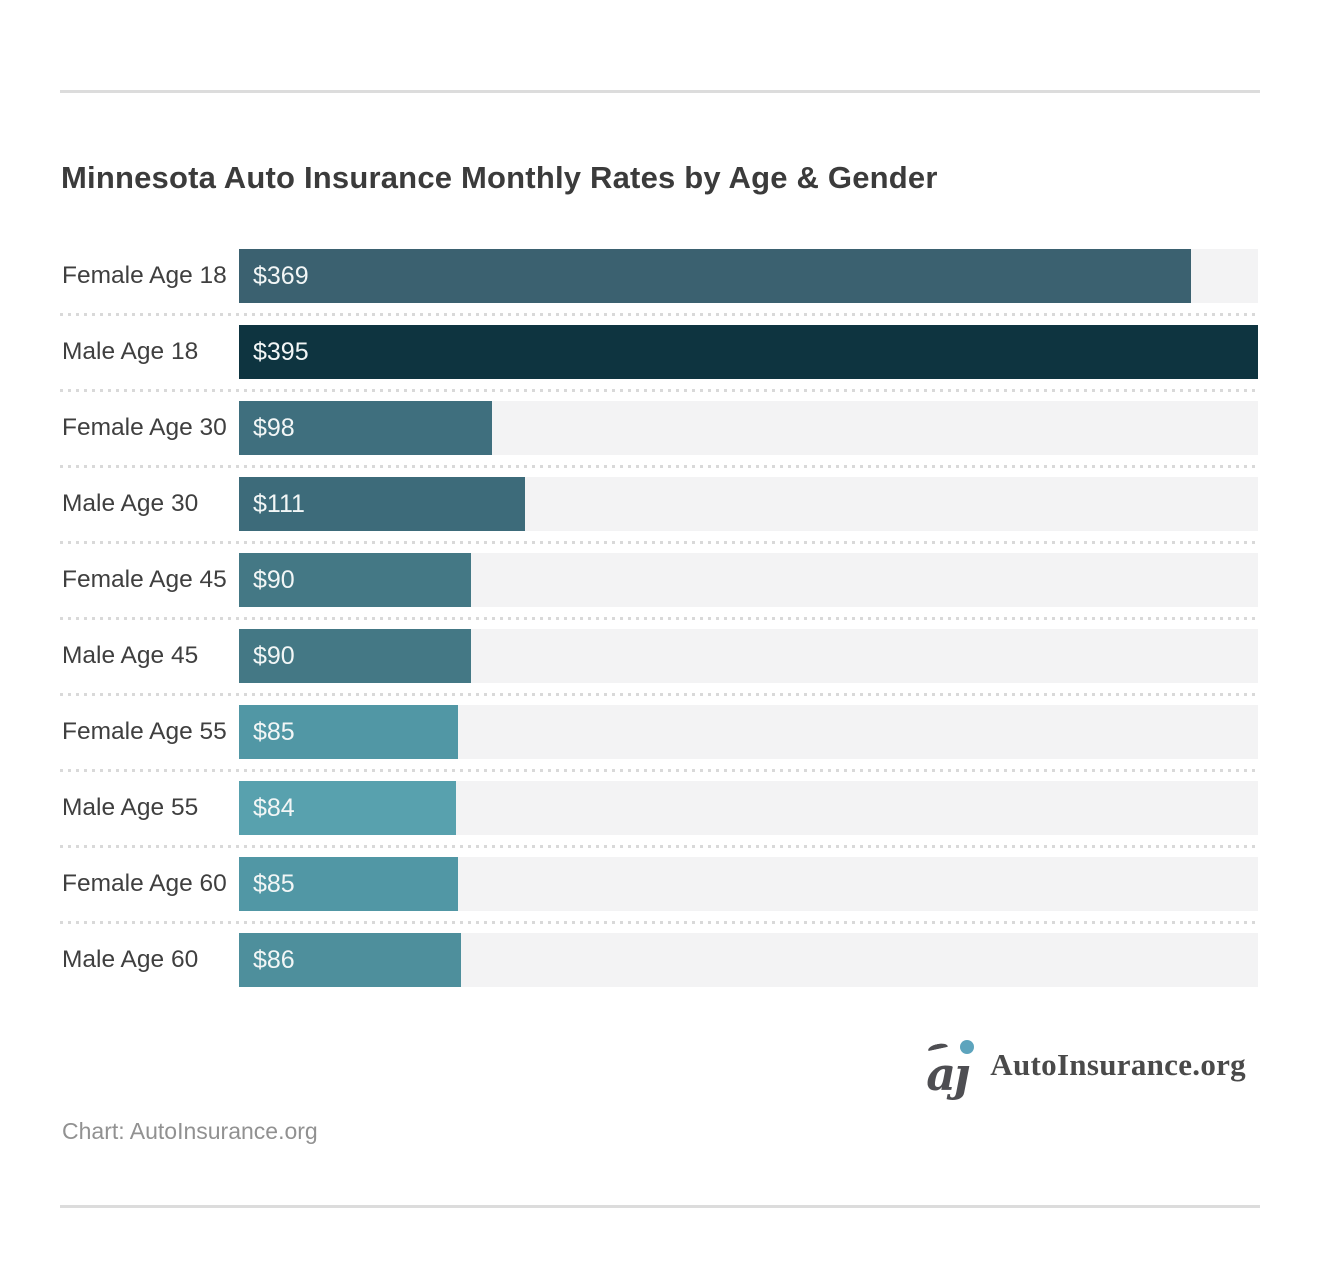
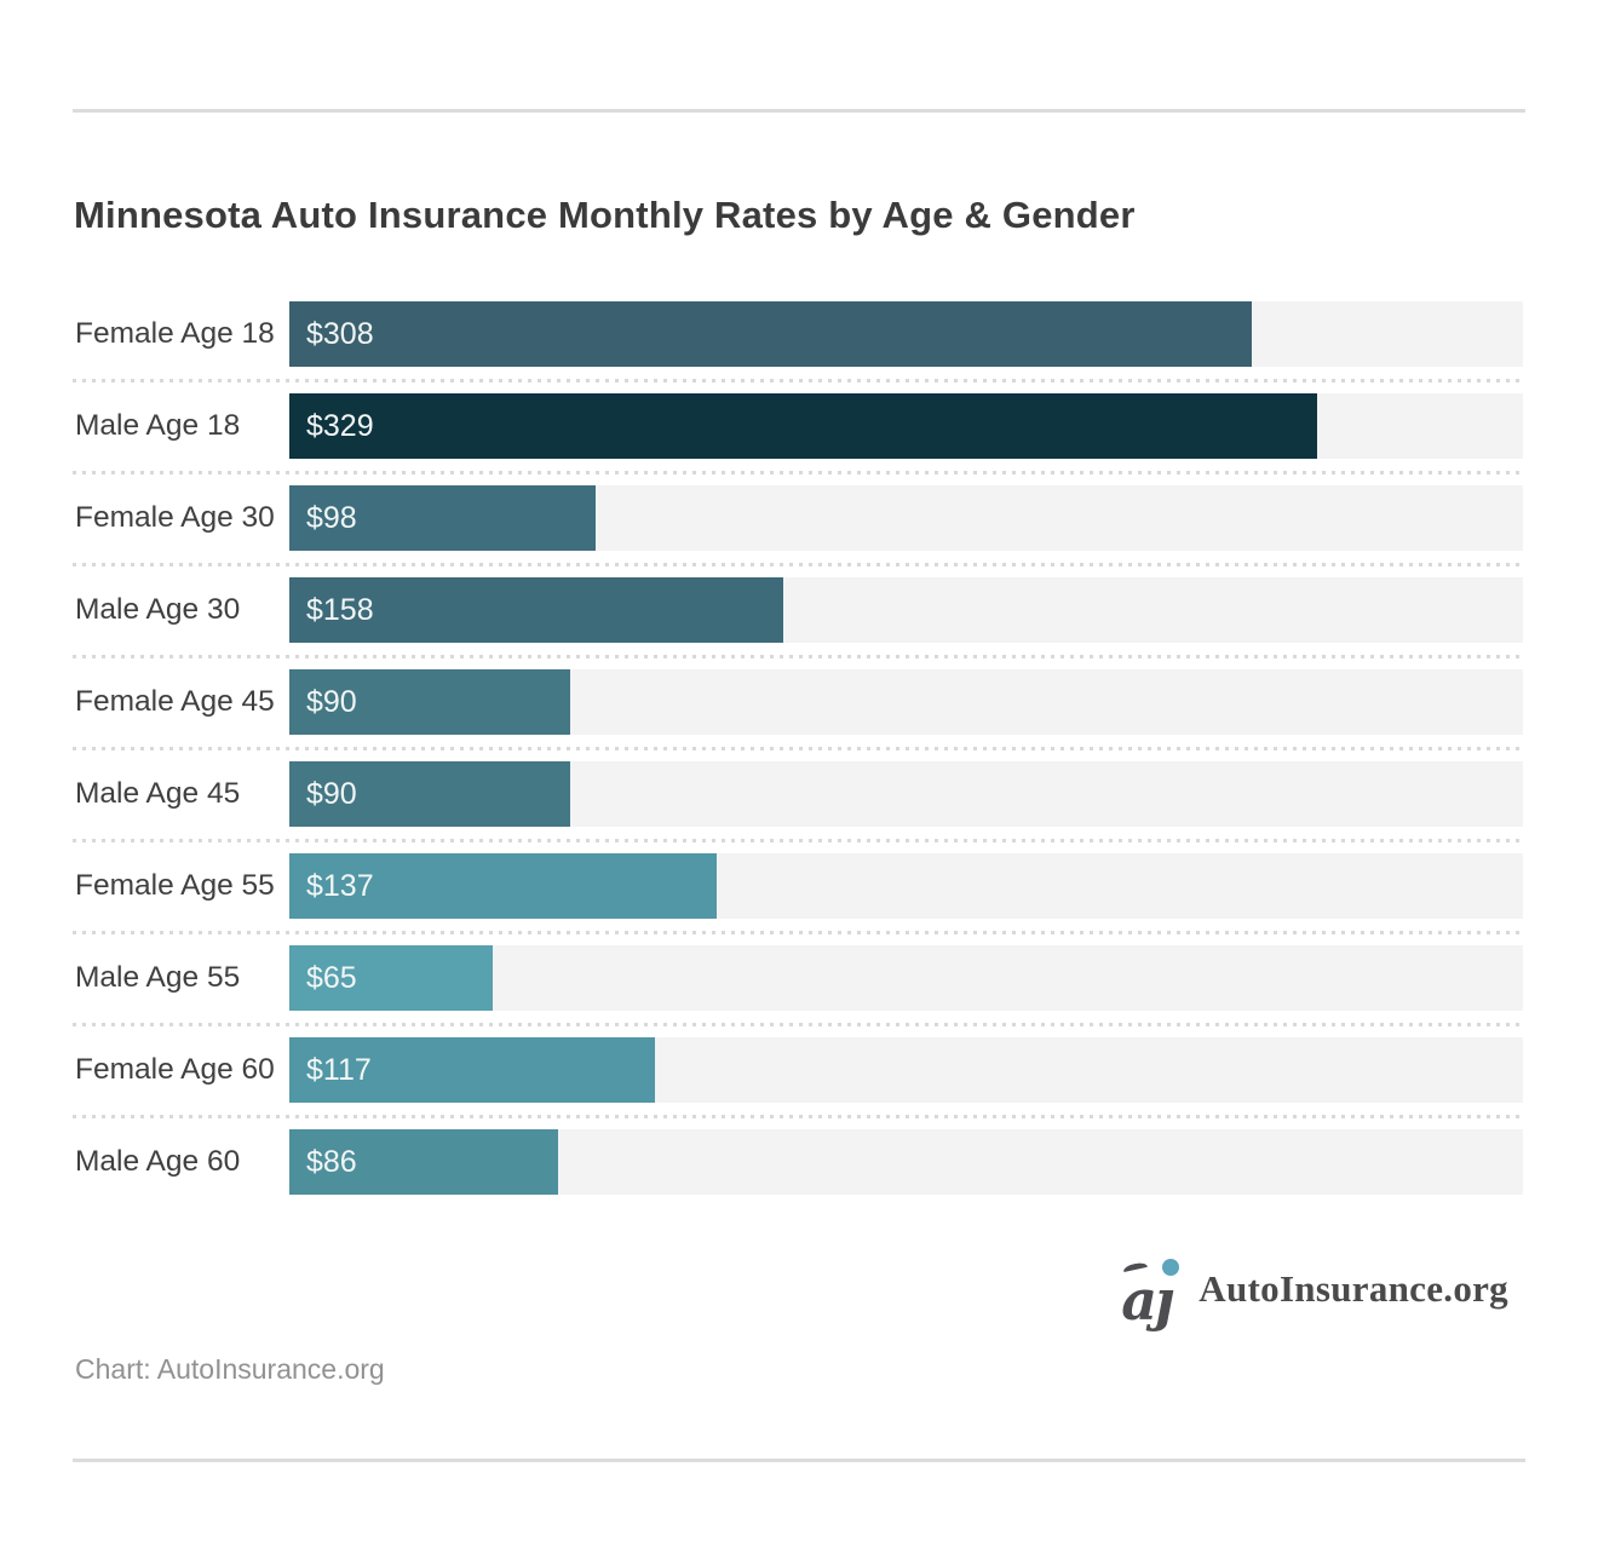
Female Age 18: $369 -> $308
Male Age 18: $395 -> $329
Male Age 30: $111 -> $158
Female Age 55: $85 -> $137
Male Age 55: $84 -> $65
Female Age 60: $85 -> $117
